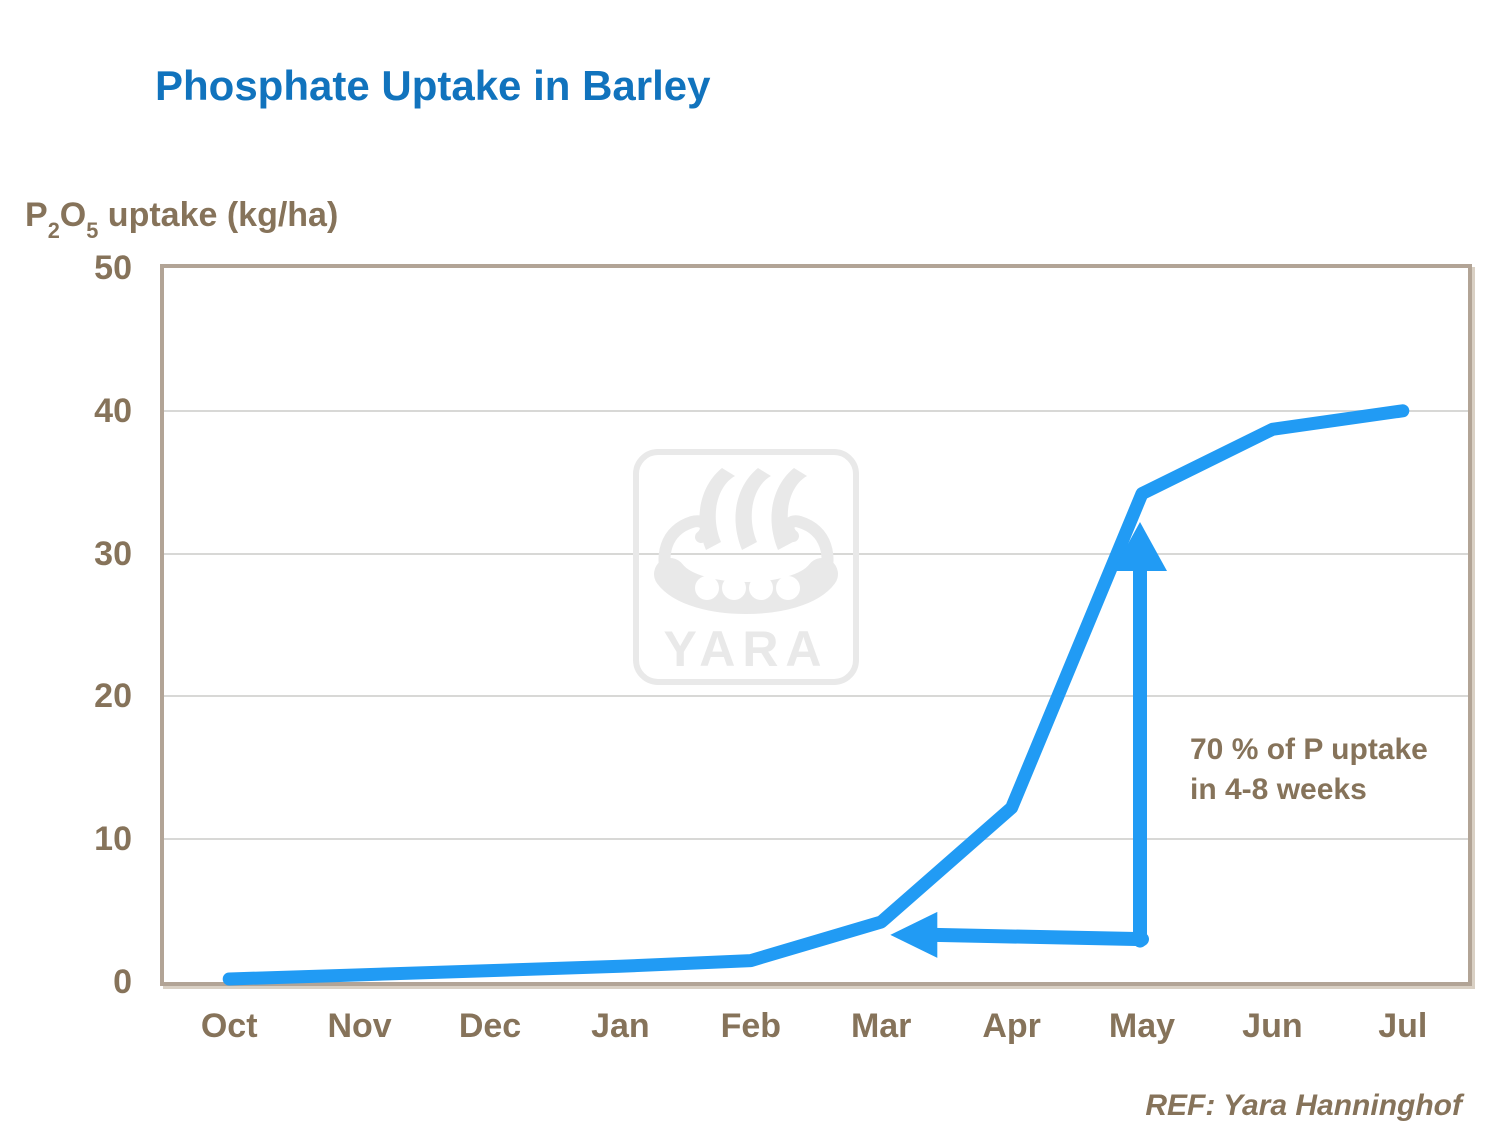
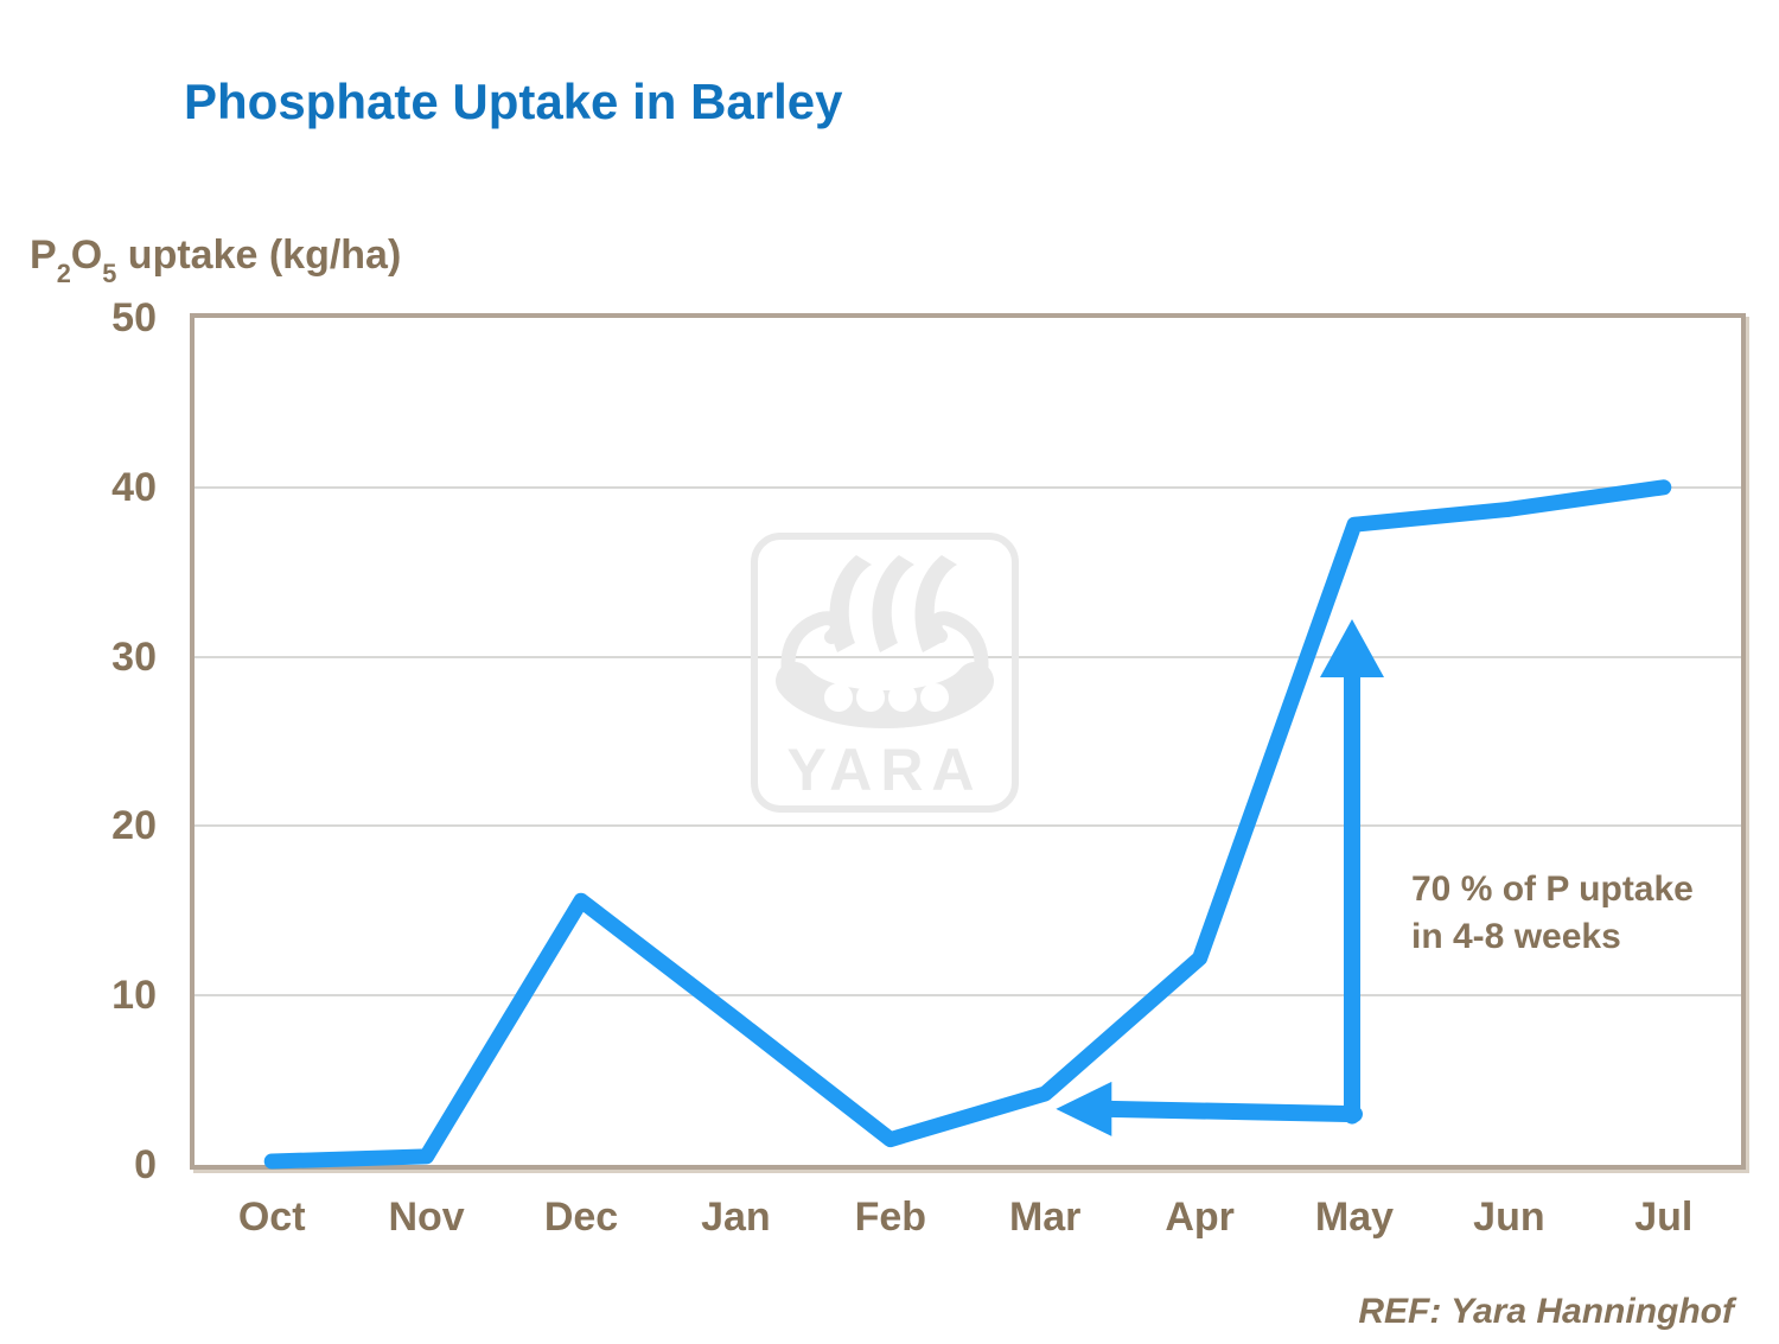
Dec: 0.8 -> 15.6
Jan: 1.1 -> 8.6
May: 34.2 -> 37.8
